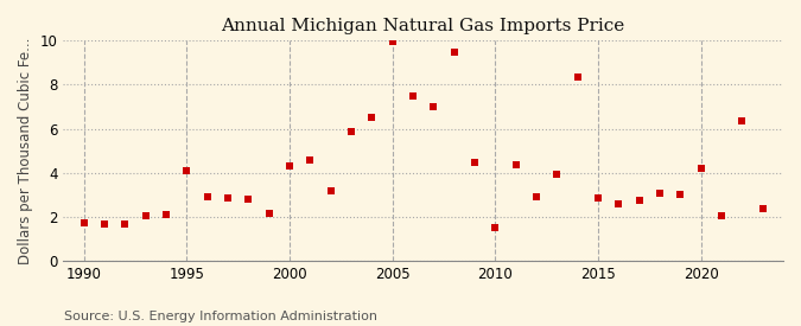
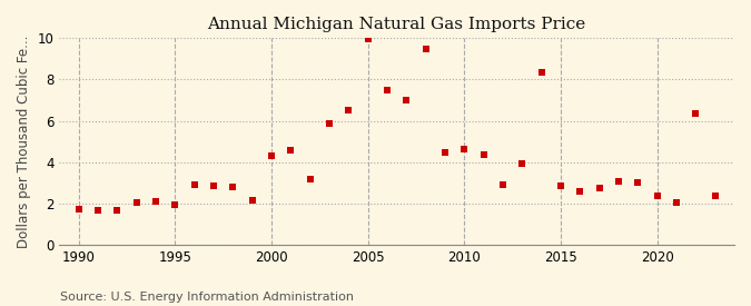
1995: 4.1 -> 1.9
2010: 1.5 -> 4.7
2020: 4.2 -> 2.4
